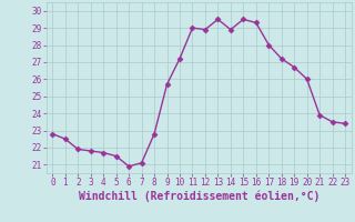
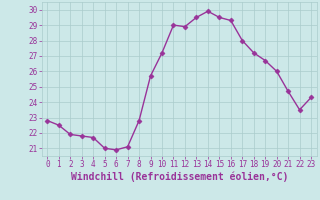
5: 21.5 -> 21.0
14: 28.9 -> 29.9
21: 23.9 -> 24.7
23: 23.4 -> 24.3
